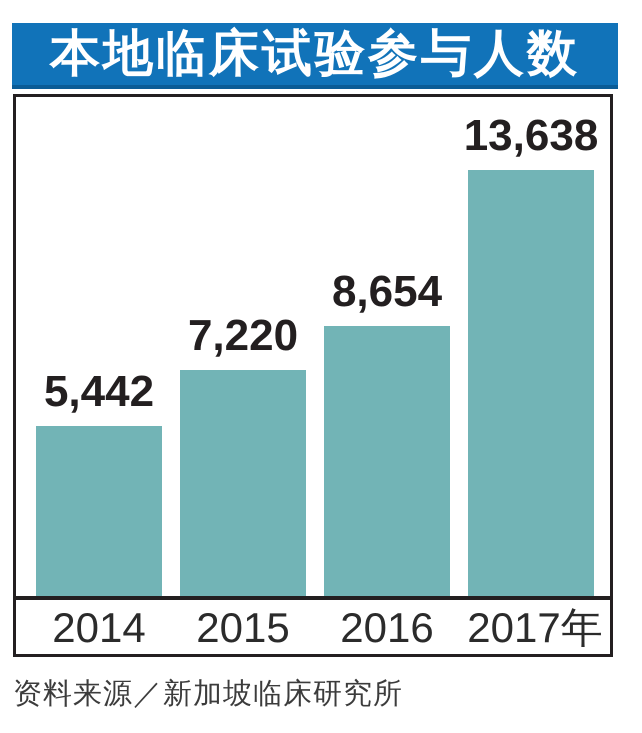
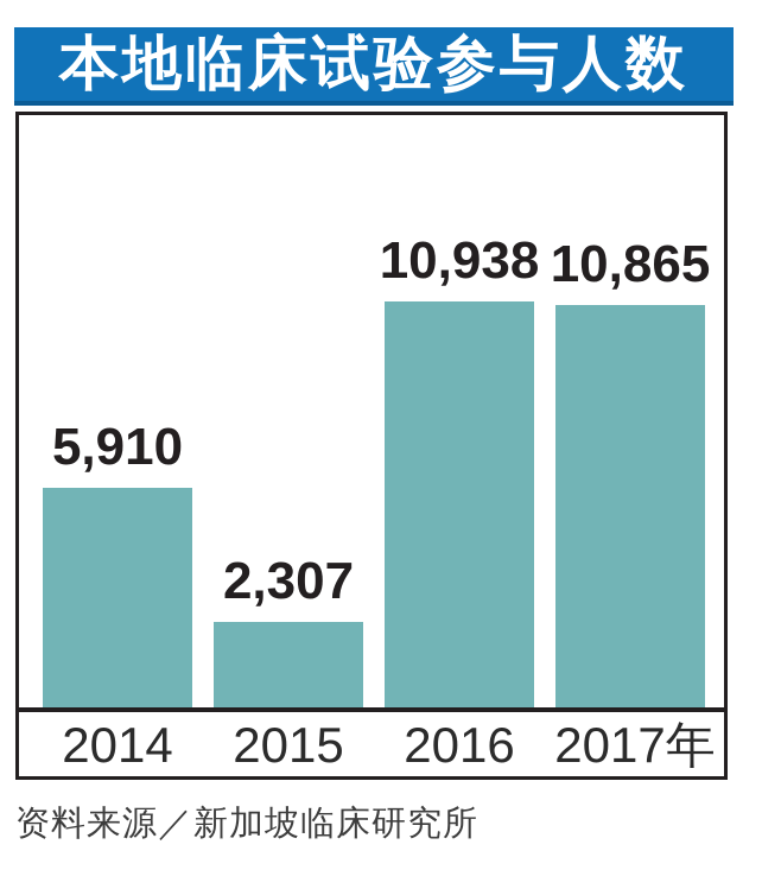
2014: 5,442 -> 5,910
2015: 7,220 -> 2,307
2016: 8,654 -> 10,938
2017年: 13,638 -> 10,865
